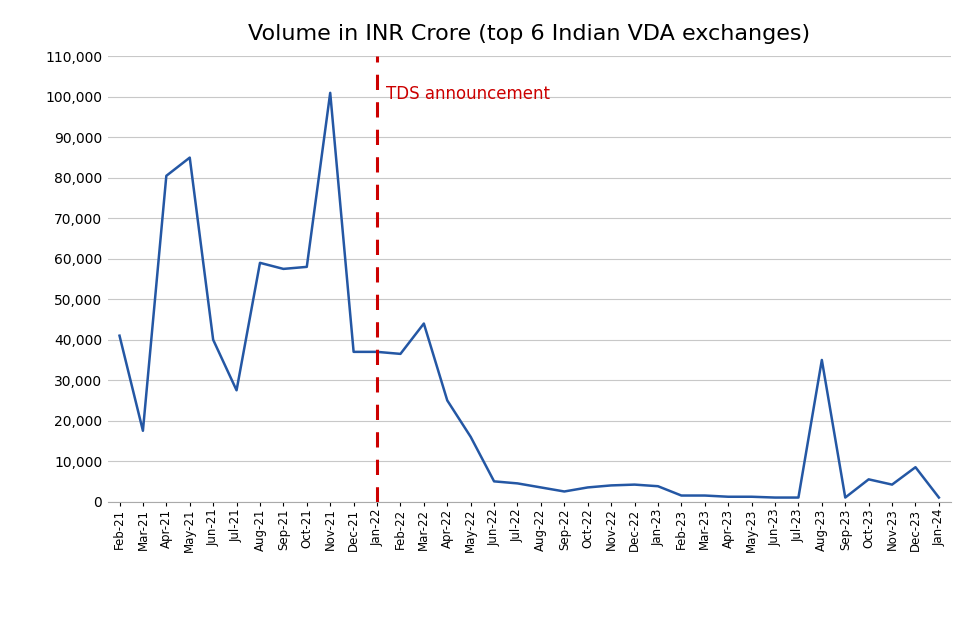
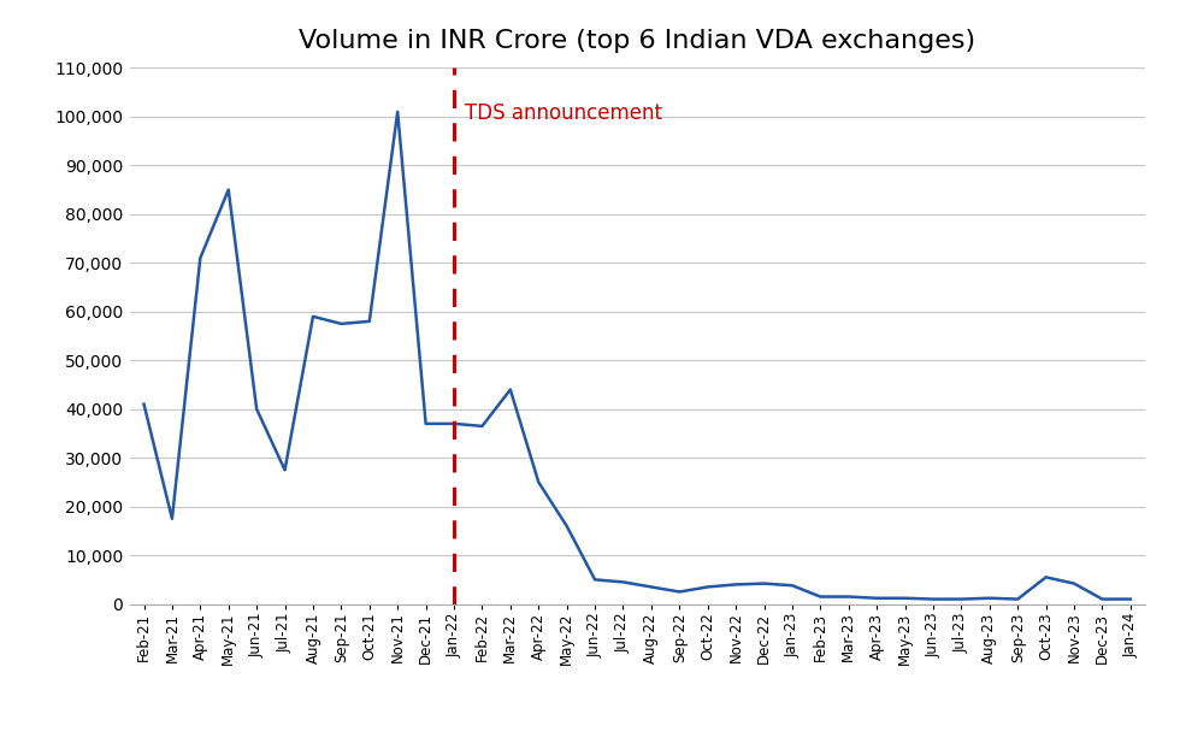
Apr-21: 80,500 -> 71,000
Aug-23: 35,000 -> 1,200
Dec-23: 8,500 -> 1,000
